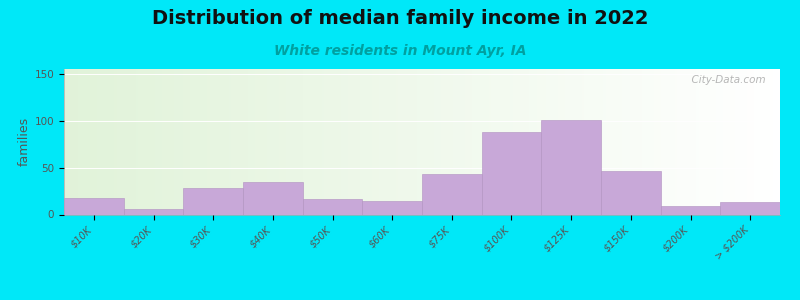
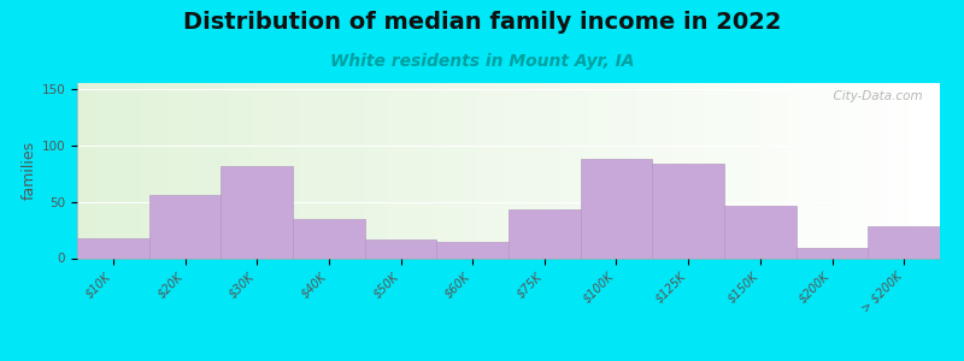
$20K: 6 -> 56
$30K: 28 -> 82
$125K: 101 -> 84
> $200K: 13 -> 28
